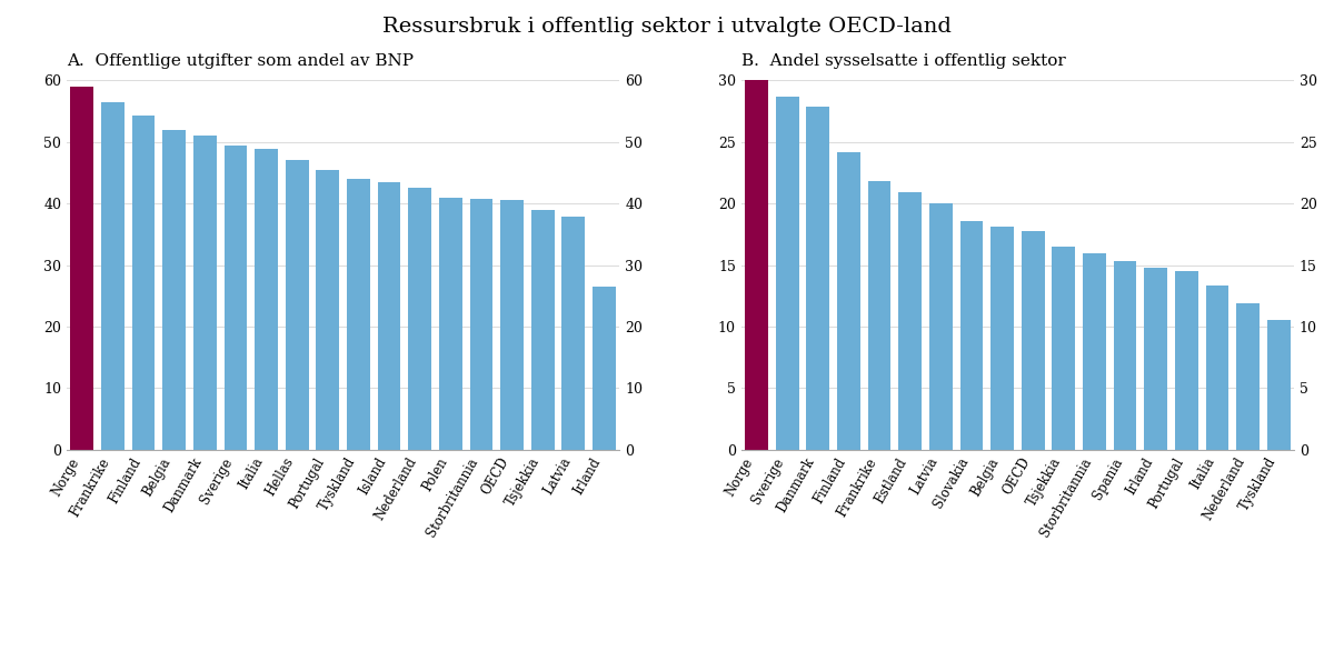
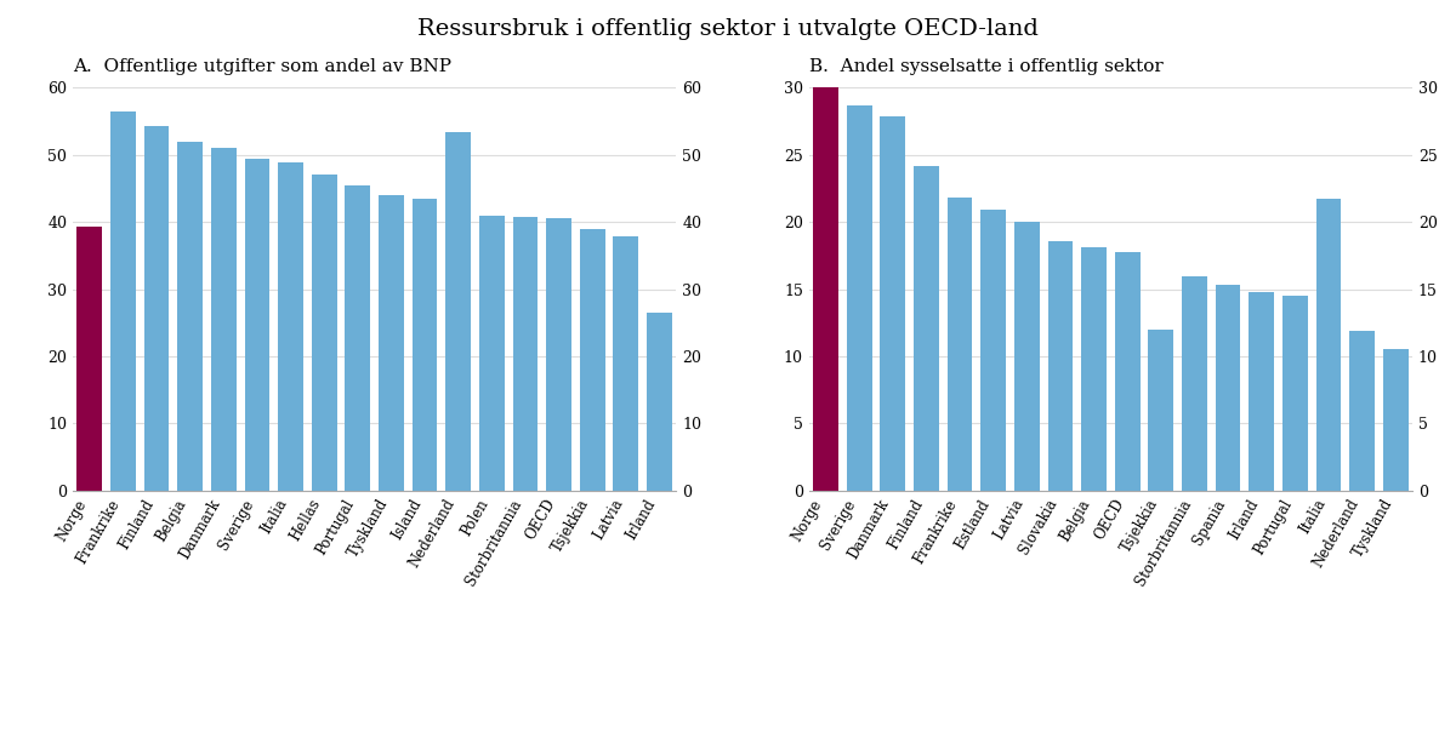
A. Offentlige utgifter som andel av BNP/Norge: 59.0 -> 39.4
A. Offentlige utgifter som andel av BNP/Nederland: 42.5 -> 53.4
B. Andel sysselsatte i offentlig sektor/Tsjekkia: 16.5 -> 12.0
B. Andel sysselsatte i offentlig sektor/Italia: 13.3 -> 21.7
